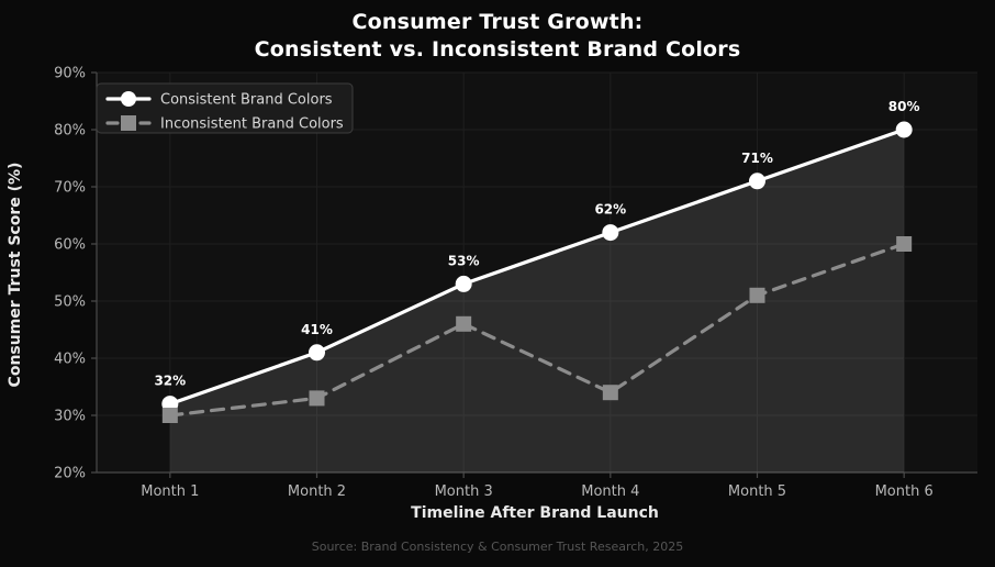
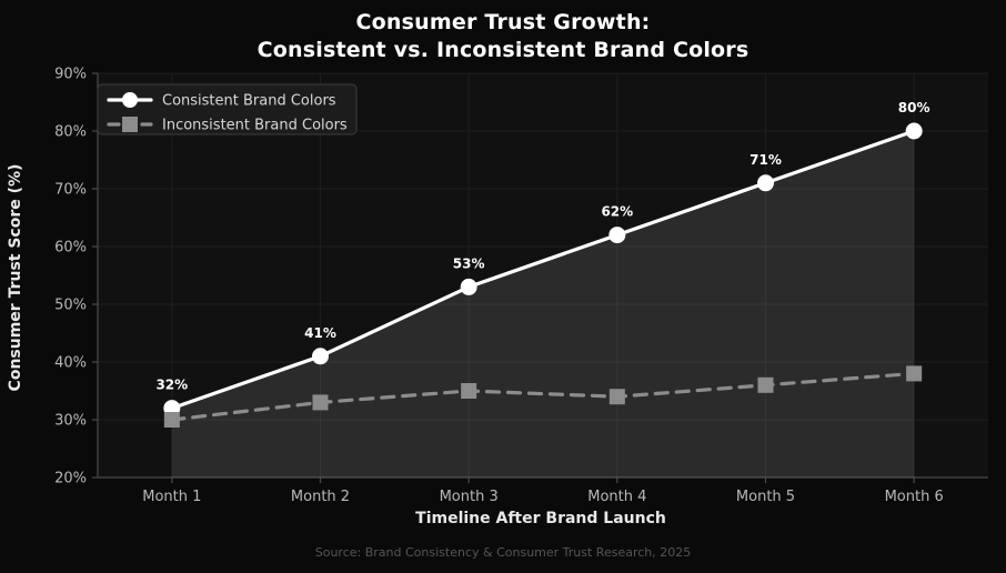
Inconsistent Brand Colors/Month 3: 46% -> 35%
Inconsistent Brand Colors/Month 5: 51% -> 36%
Inconsistent Brand Colors/Month 6: 60% -> 38%
